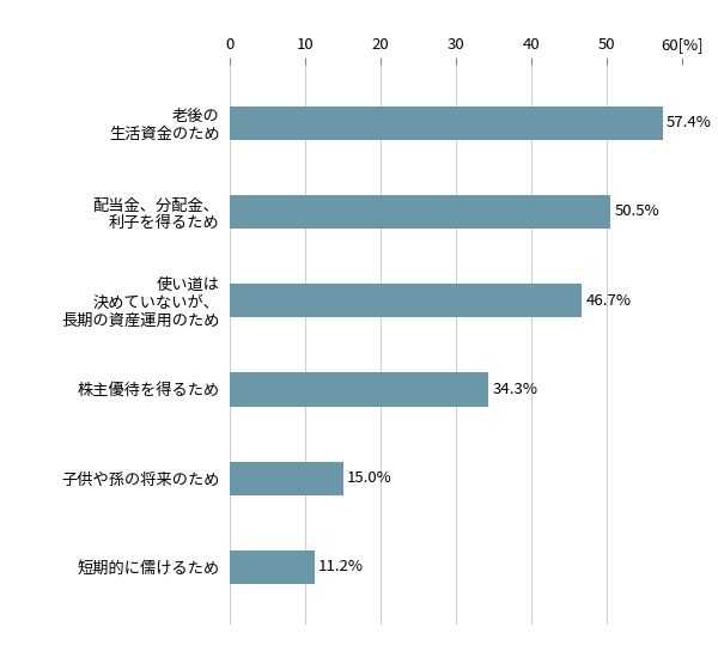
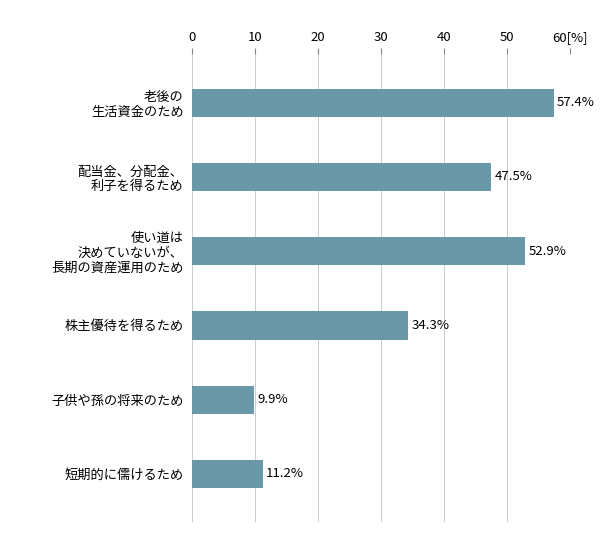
配当金、分配金、 利子を得るため: 50.5% -> 47.5%
使い道は 決めていないが、 長期の資産運用のため: 46.7% -> 52.9%
子供や孫の将来のため: 15.0% -> 9.9%
